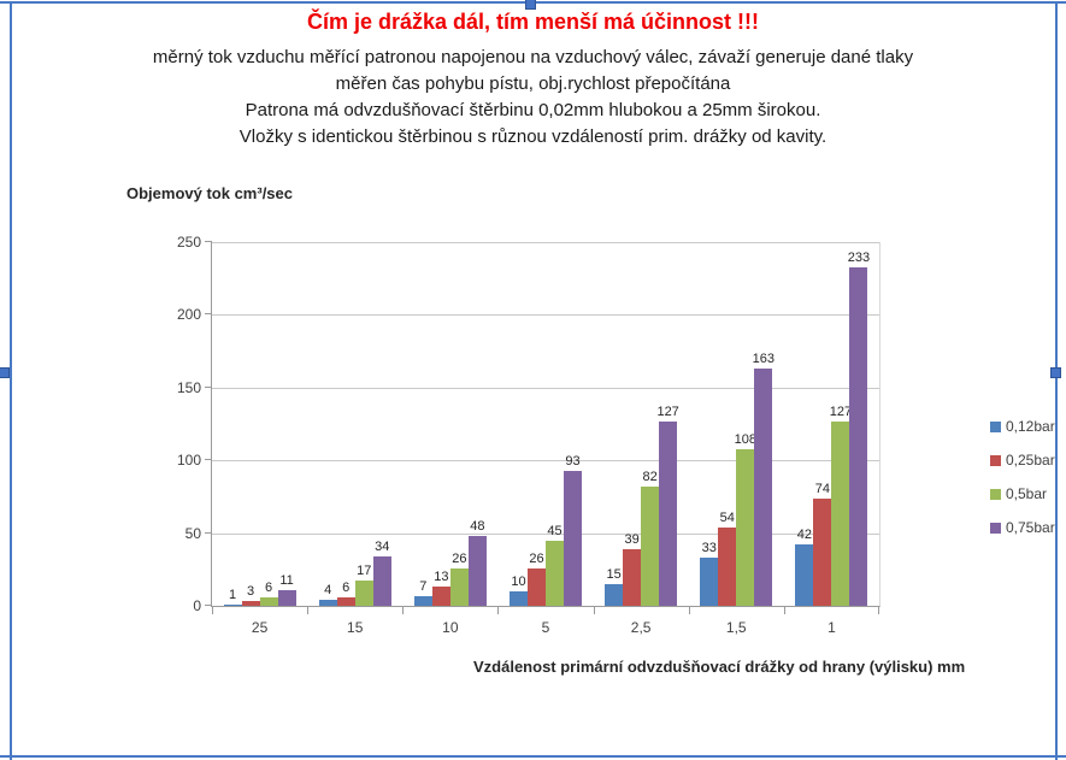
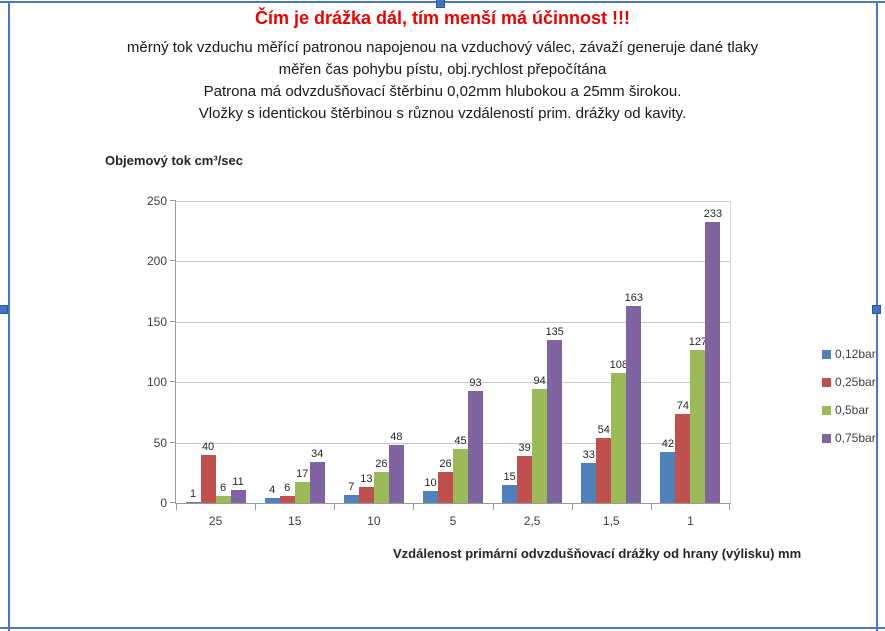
0,25bar/25: 3 -> 40
0,5bar/2,5: 82 -> 94
0,75bar/2,5: 127 -> 135
